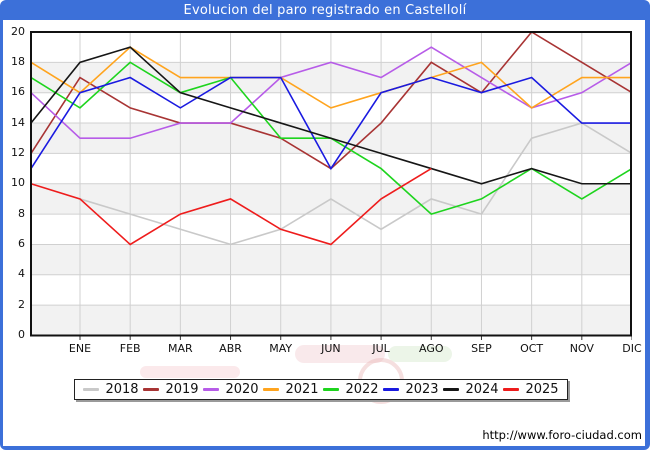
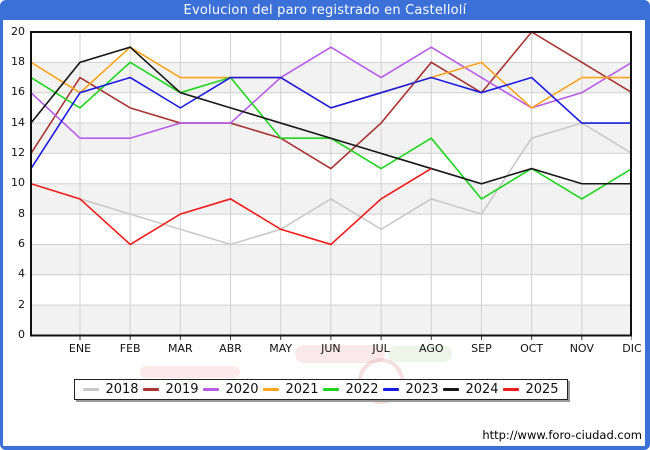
2020/JUN: 18 -> 19
2023/JUN: 11 -> 15
2022/AGO: 8 -> 13
